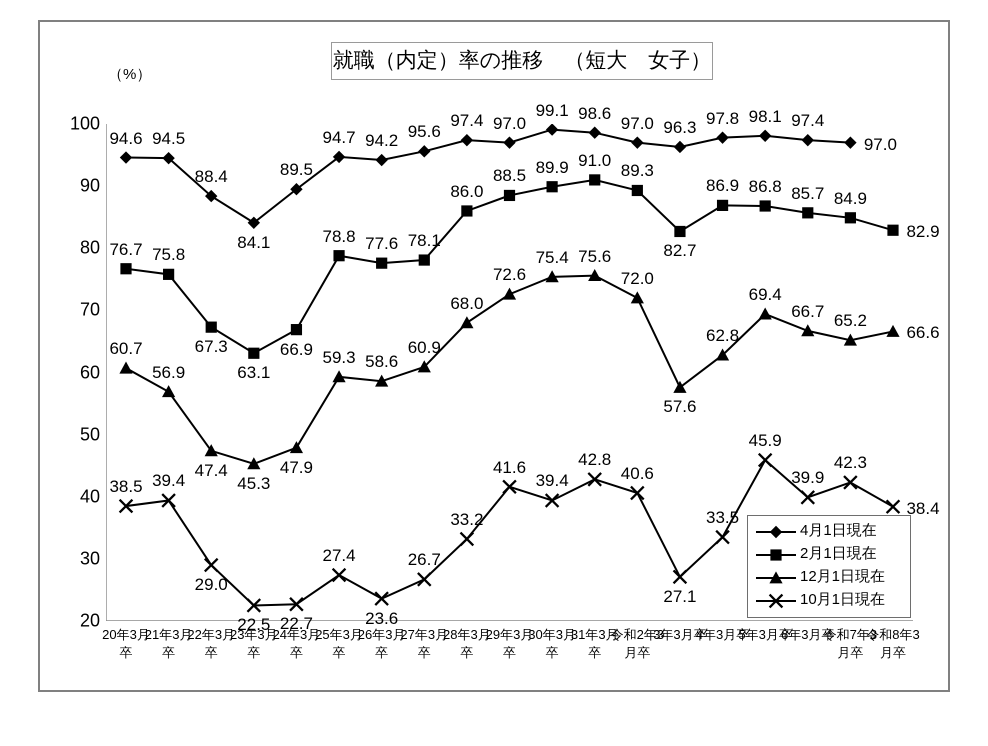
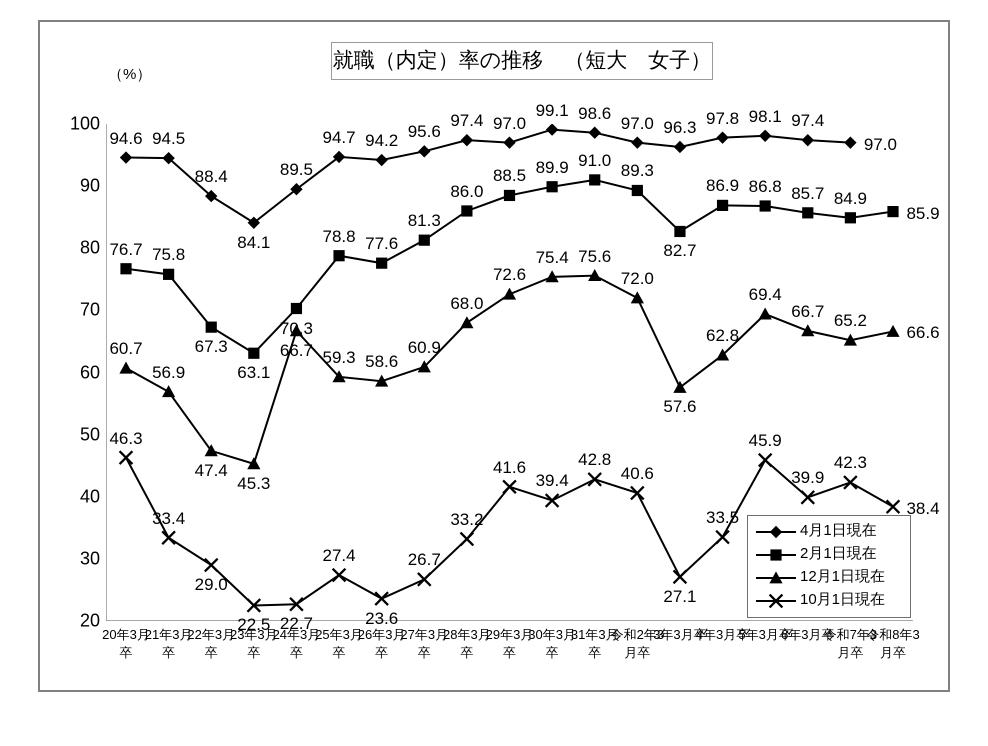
10月1日現在/20年3月卒: 38.5 -> 46.3
10月1日現在/21年3月卒: 39.4 -> 33.4
2月1日現在/24年3月卒: 66.9 -> 70.3
12月1日現在/24年3月卒: 47.9 -> 66.7
2月1日現在/27年3月卒: 78.1 -> 81.3
2月1日現在/令和8年3月卒: 82.9 -> 85.9
